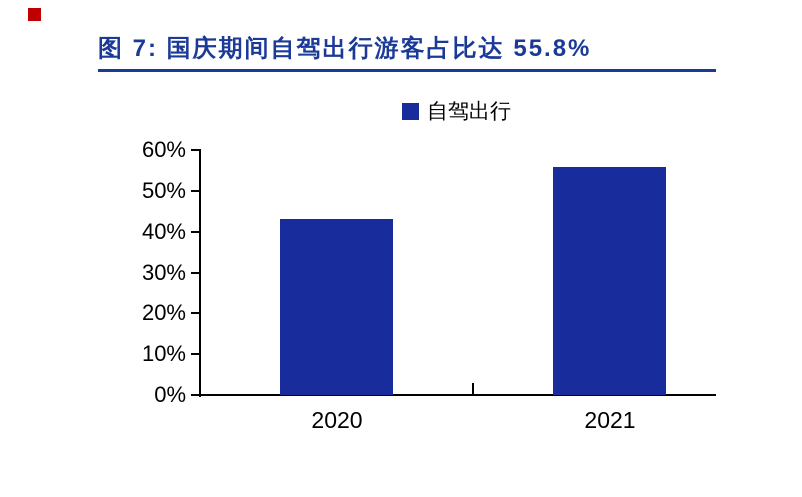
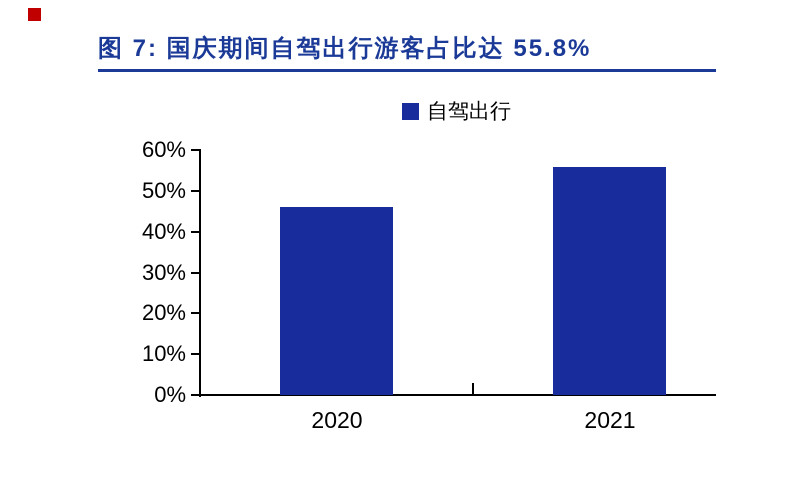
2020: 43% -> 46%
